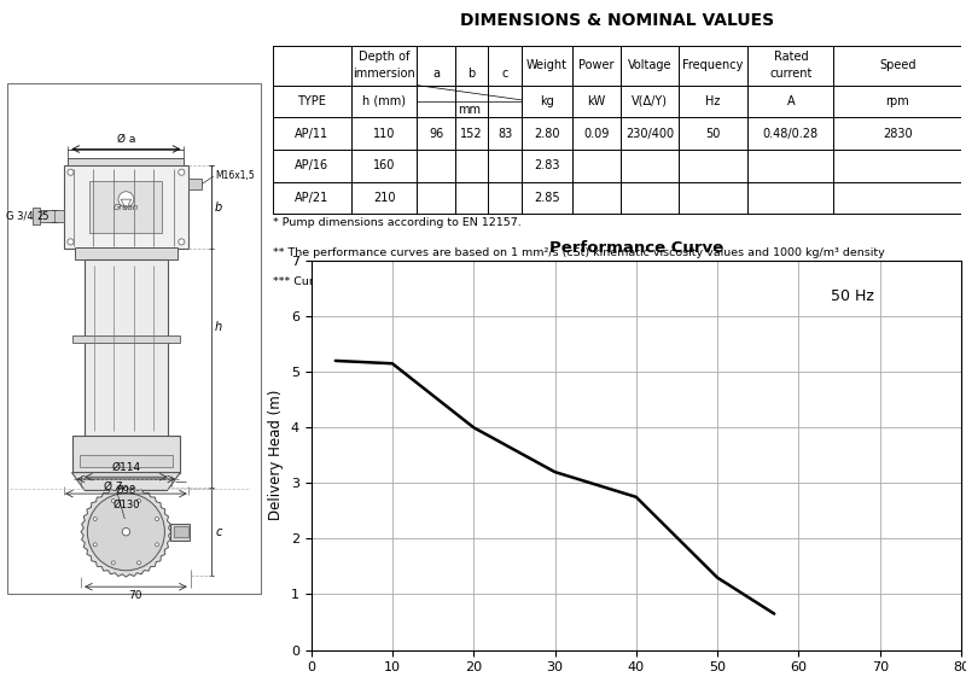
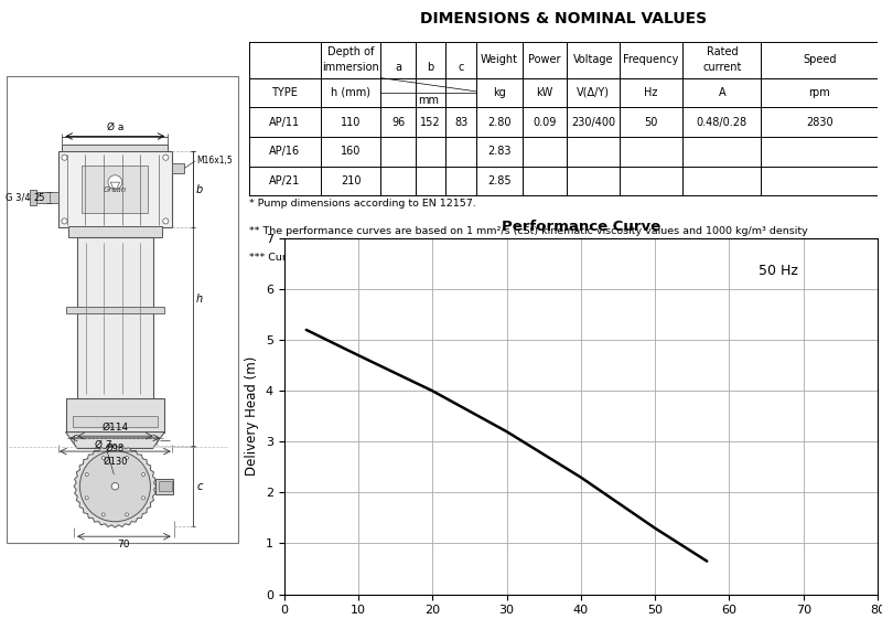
10: 5.15 -> 4.70
40: 2.75 -> 2.30
